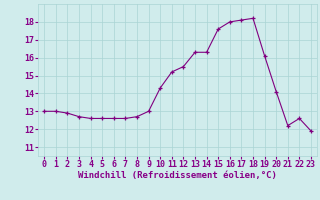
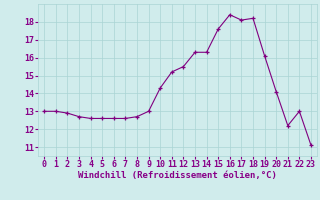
16: 18.0 -> 18.4
22: 12.6 -> 13.0
23: 11.9 -> 11.1
